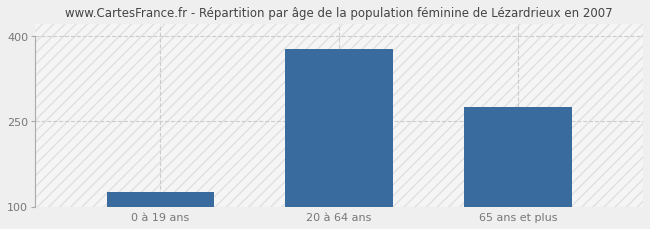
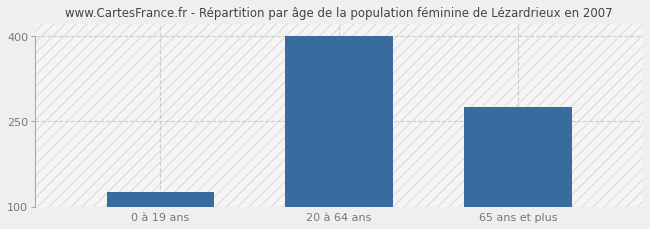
20 à 64 ans: 376 -> 400
